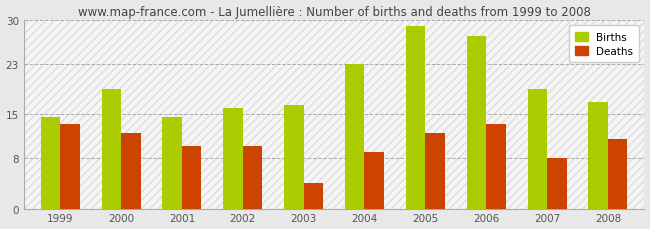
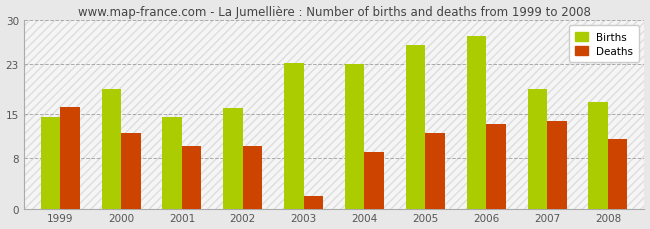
Deaths/1999: 13.5 -> 16.2
Births/2003: 16.5 -> 23.2
Deaths/2003: 4.0 -> 2.0
Births/2005: 29.0 -> 26.0
Deaths/2007: 8.0 -> 14.0
